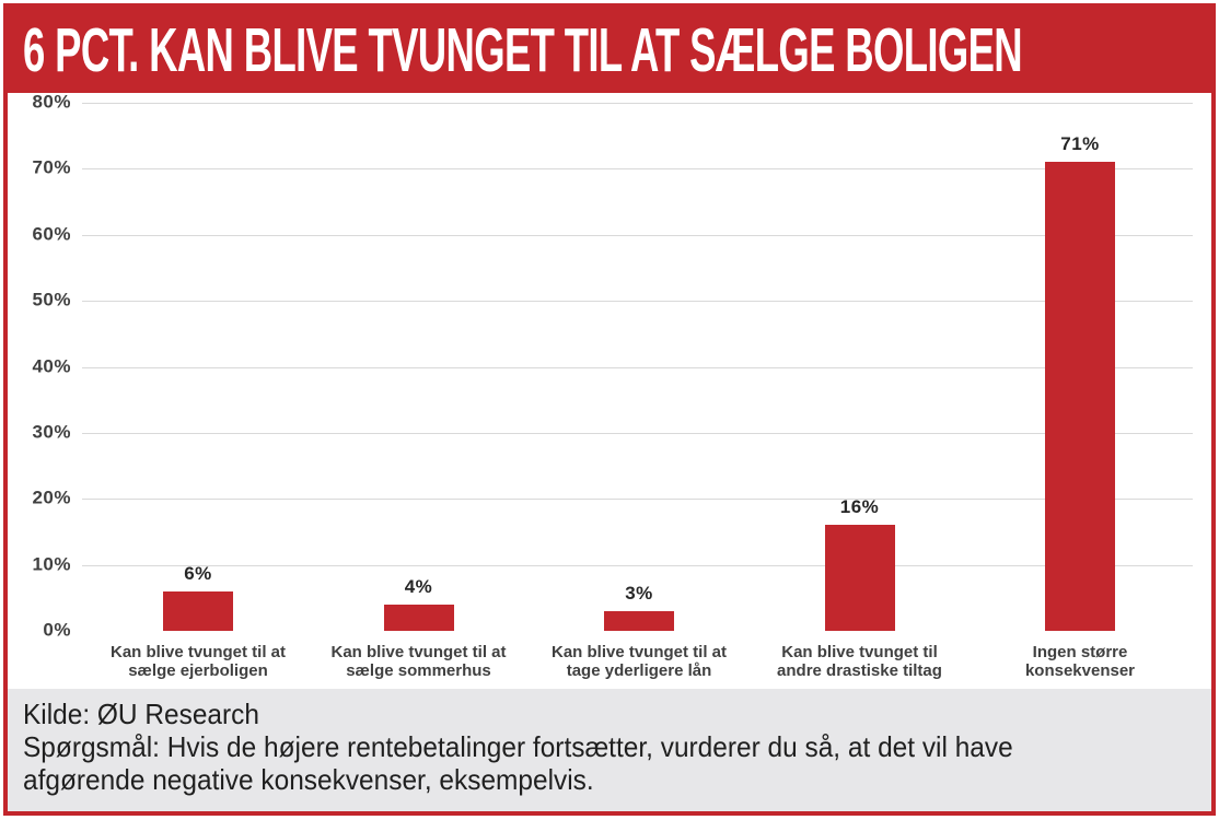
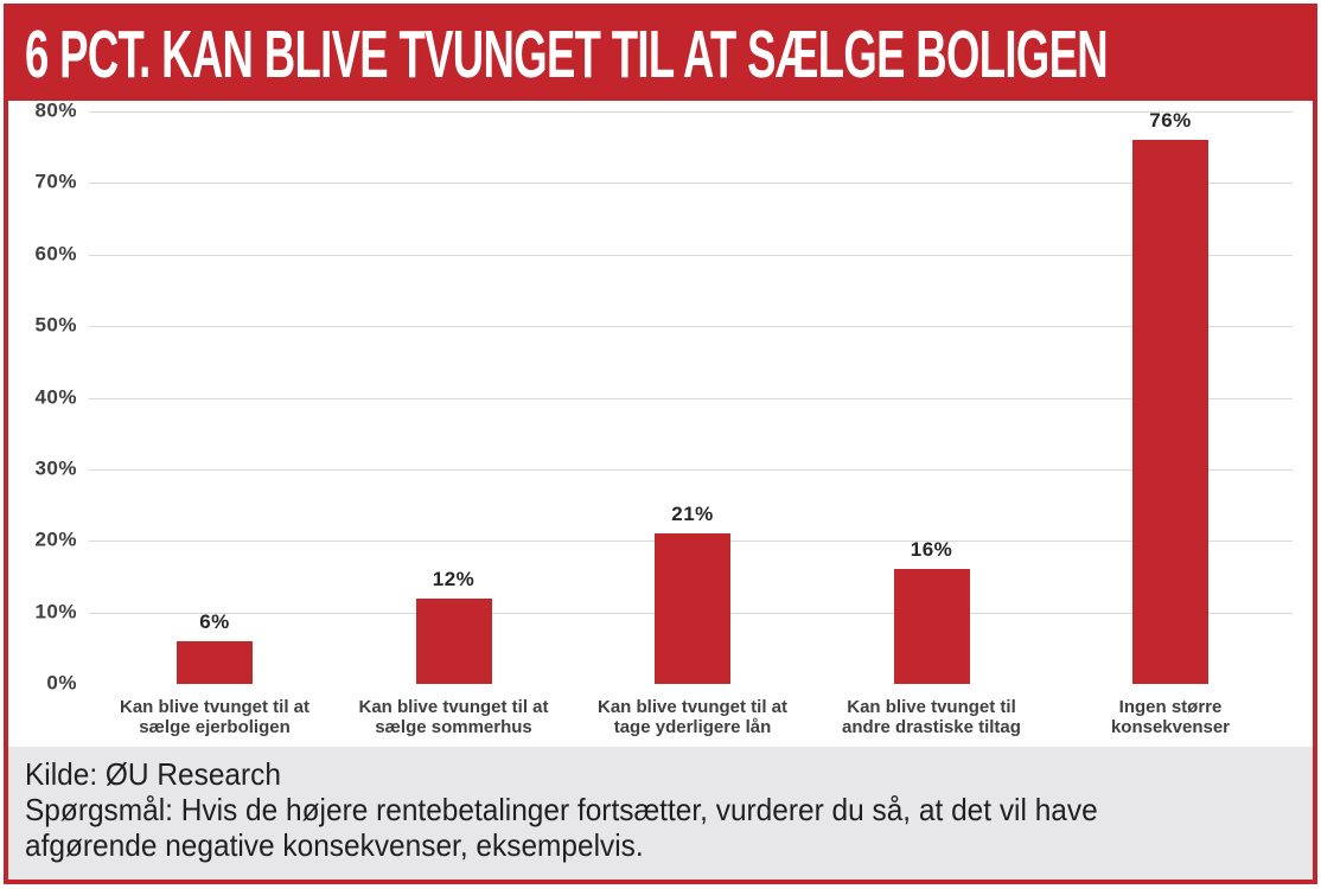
Kan blive tvunget til at sælge sommerhus: 4% -> 12%
Kan blive tvunget til at tage yderligere lån: 3% -> 21%
Ingen større konsekvenser: 71% -> 76%
